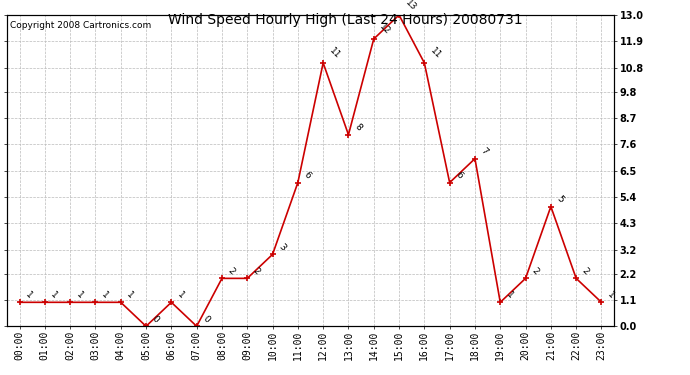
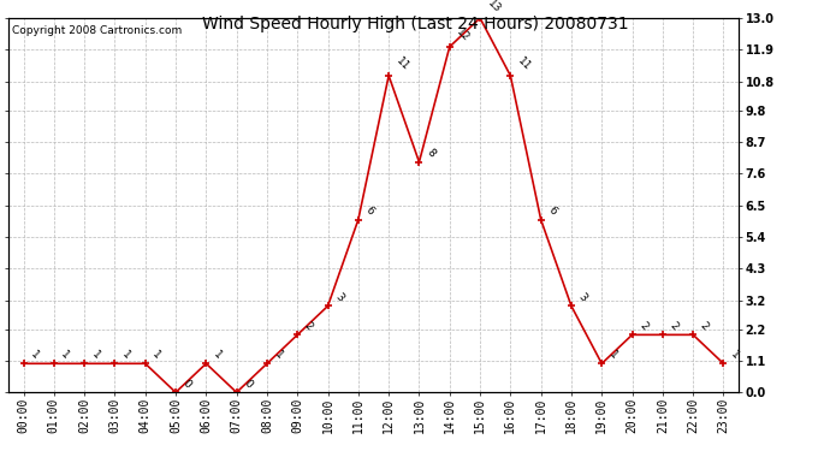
08:00: 2 -> 1
18:00: 7 -> 3
21:00: 5 -> 2
